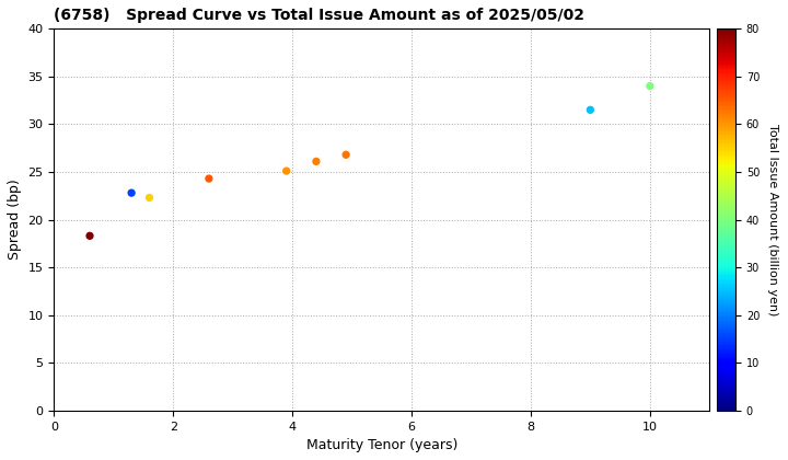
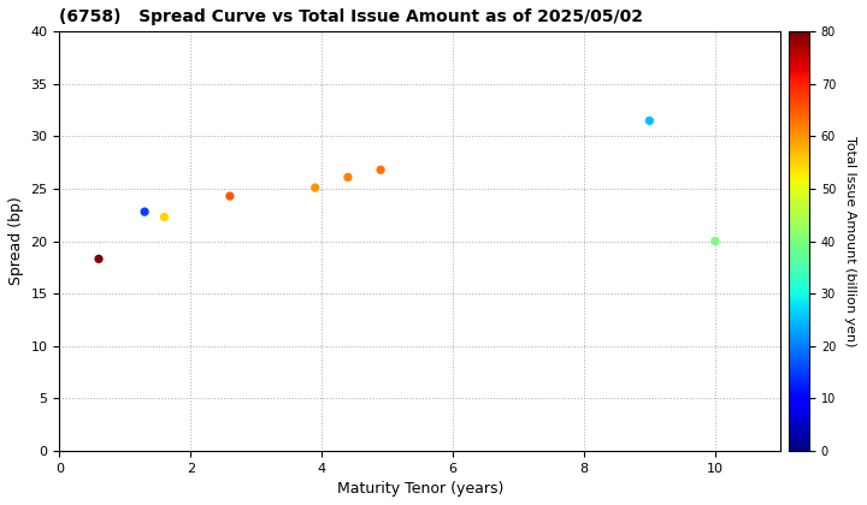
10: 34.0 -> 20.0
